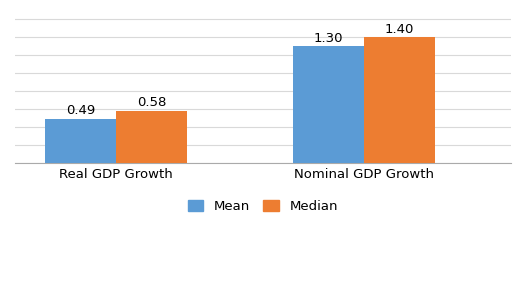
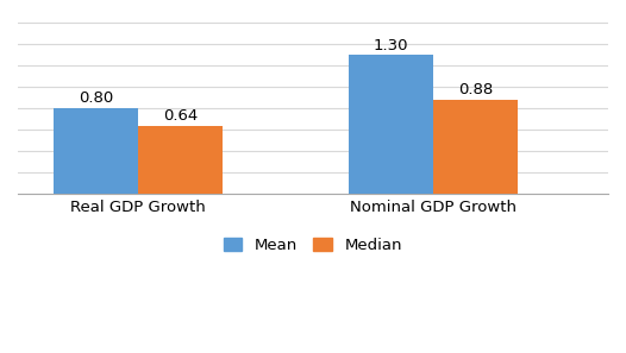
Mean/Real GDP Growth: 0.49 -> 0.80
Median/Real GDP Growth: 0.58 -> 0.64
Median/Nominal GDP Growth: 1.40 -> 0.88
